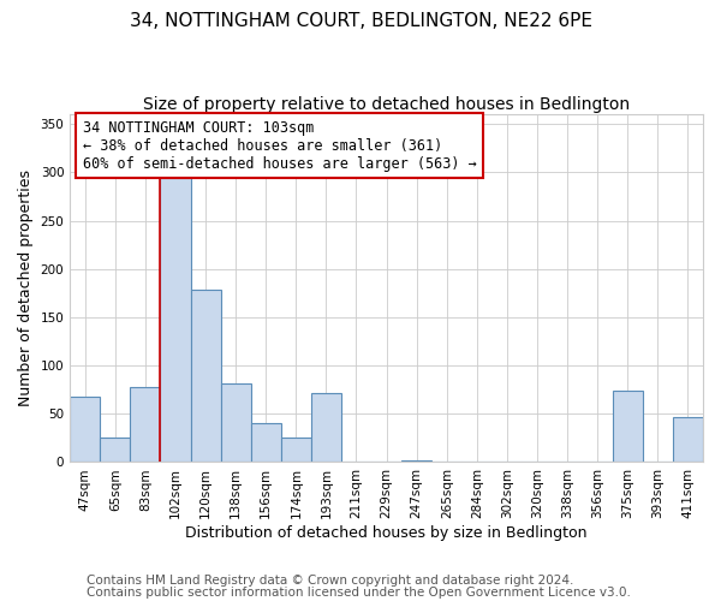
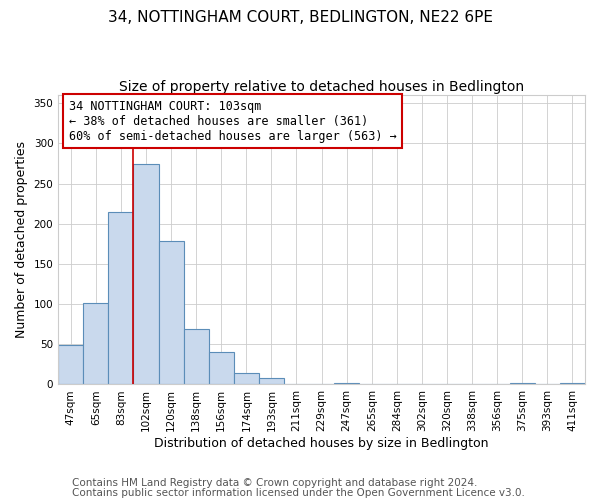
47sqm: 68 -> 49
65sqm: 26 -> 101
83sqm: 78 -> 214
102sqm: 294 -> 274
138sqm: 82 -> 69
174sqm: 26 -> 14
193sqm: 72 -> 8
375sqm: 74 -> 2
411sqm: 46 -> 2
